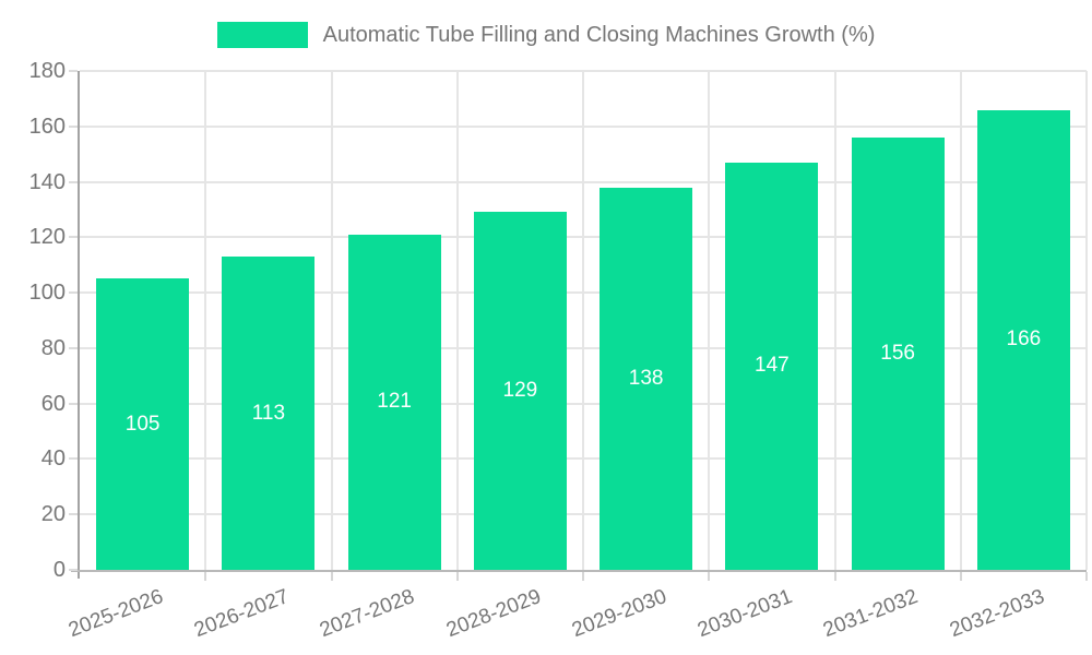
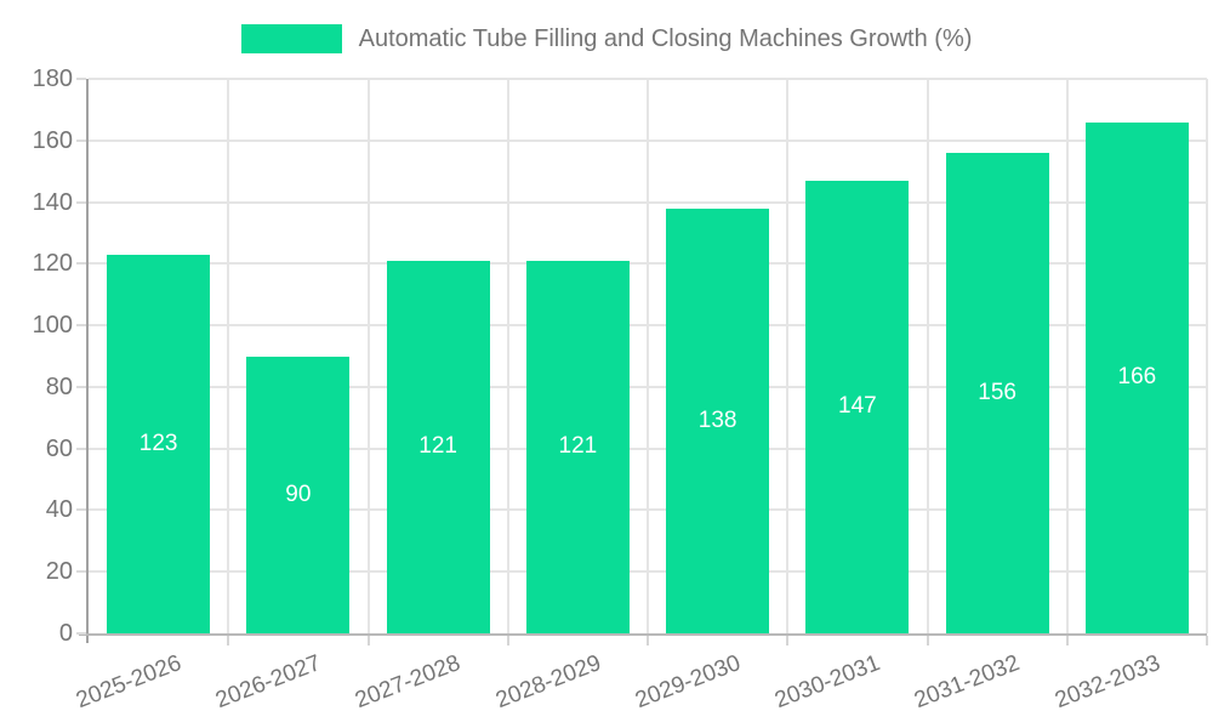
2025-2026: 105 -> 123
2026-2027: 113 -> 90
2028-2029: 129 -> 121
